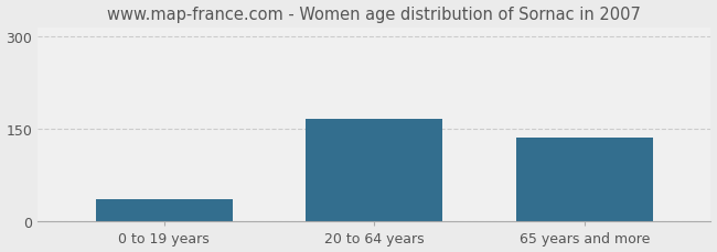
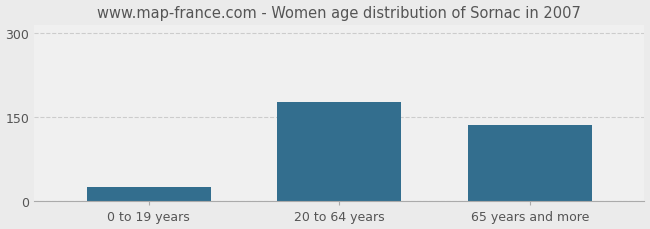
0 to 19 years: 36 -> 25
20 to 64 years: 166 -> 178
